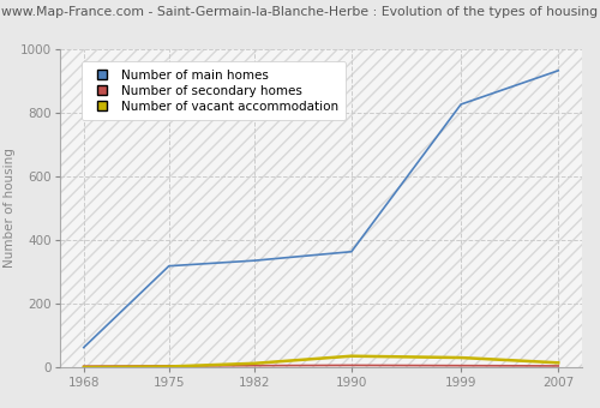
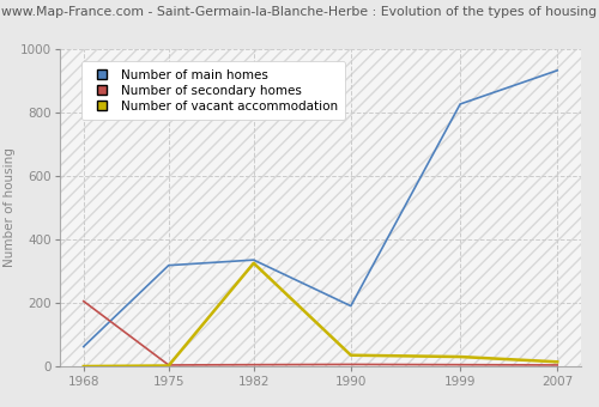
Number of secondary homes/1968: 3 -> 205
Number of vacant accommodation/1982: 12 -> 325
Number of main homes/1990: 363 -> 190
